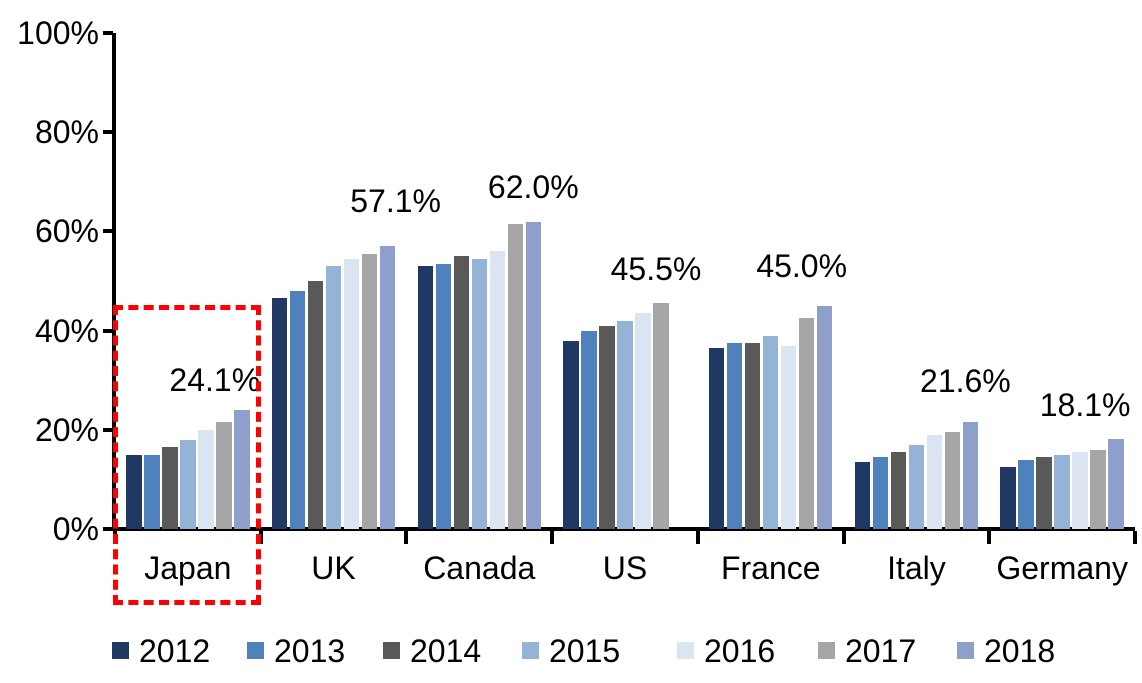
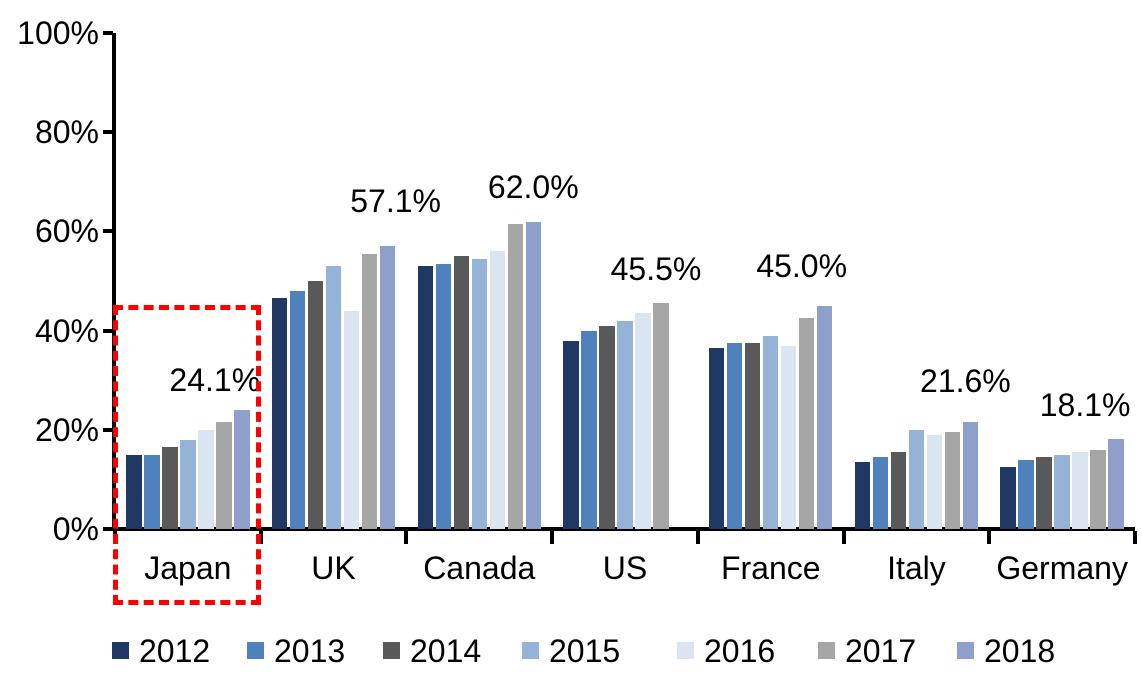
2016/UK: 54% -> 44%
2015/Italy: 17% -> 20%
